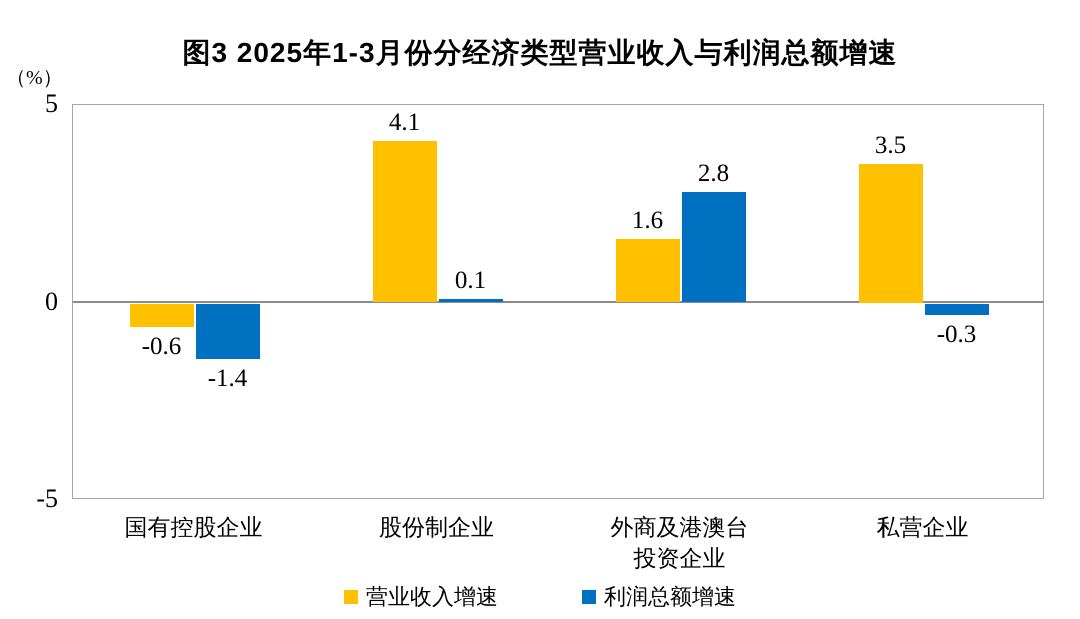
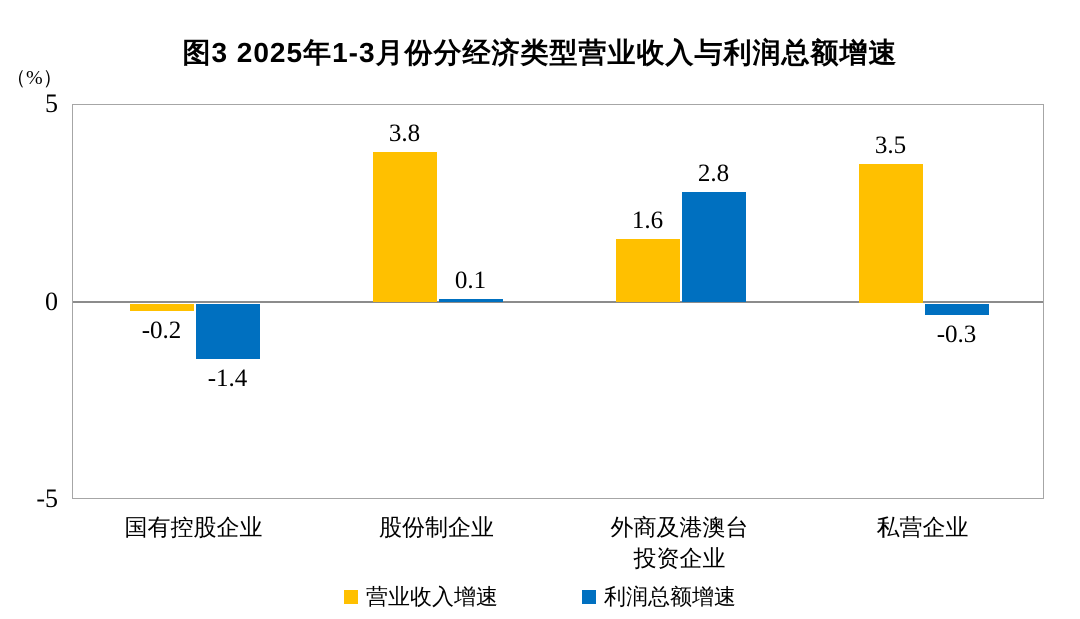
营业收入增速/国有控股企业: -0.6 -> -0.2
营业收入增速/股份制企业: 4.1 -> 3.8
